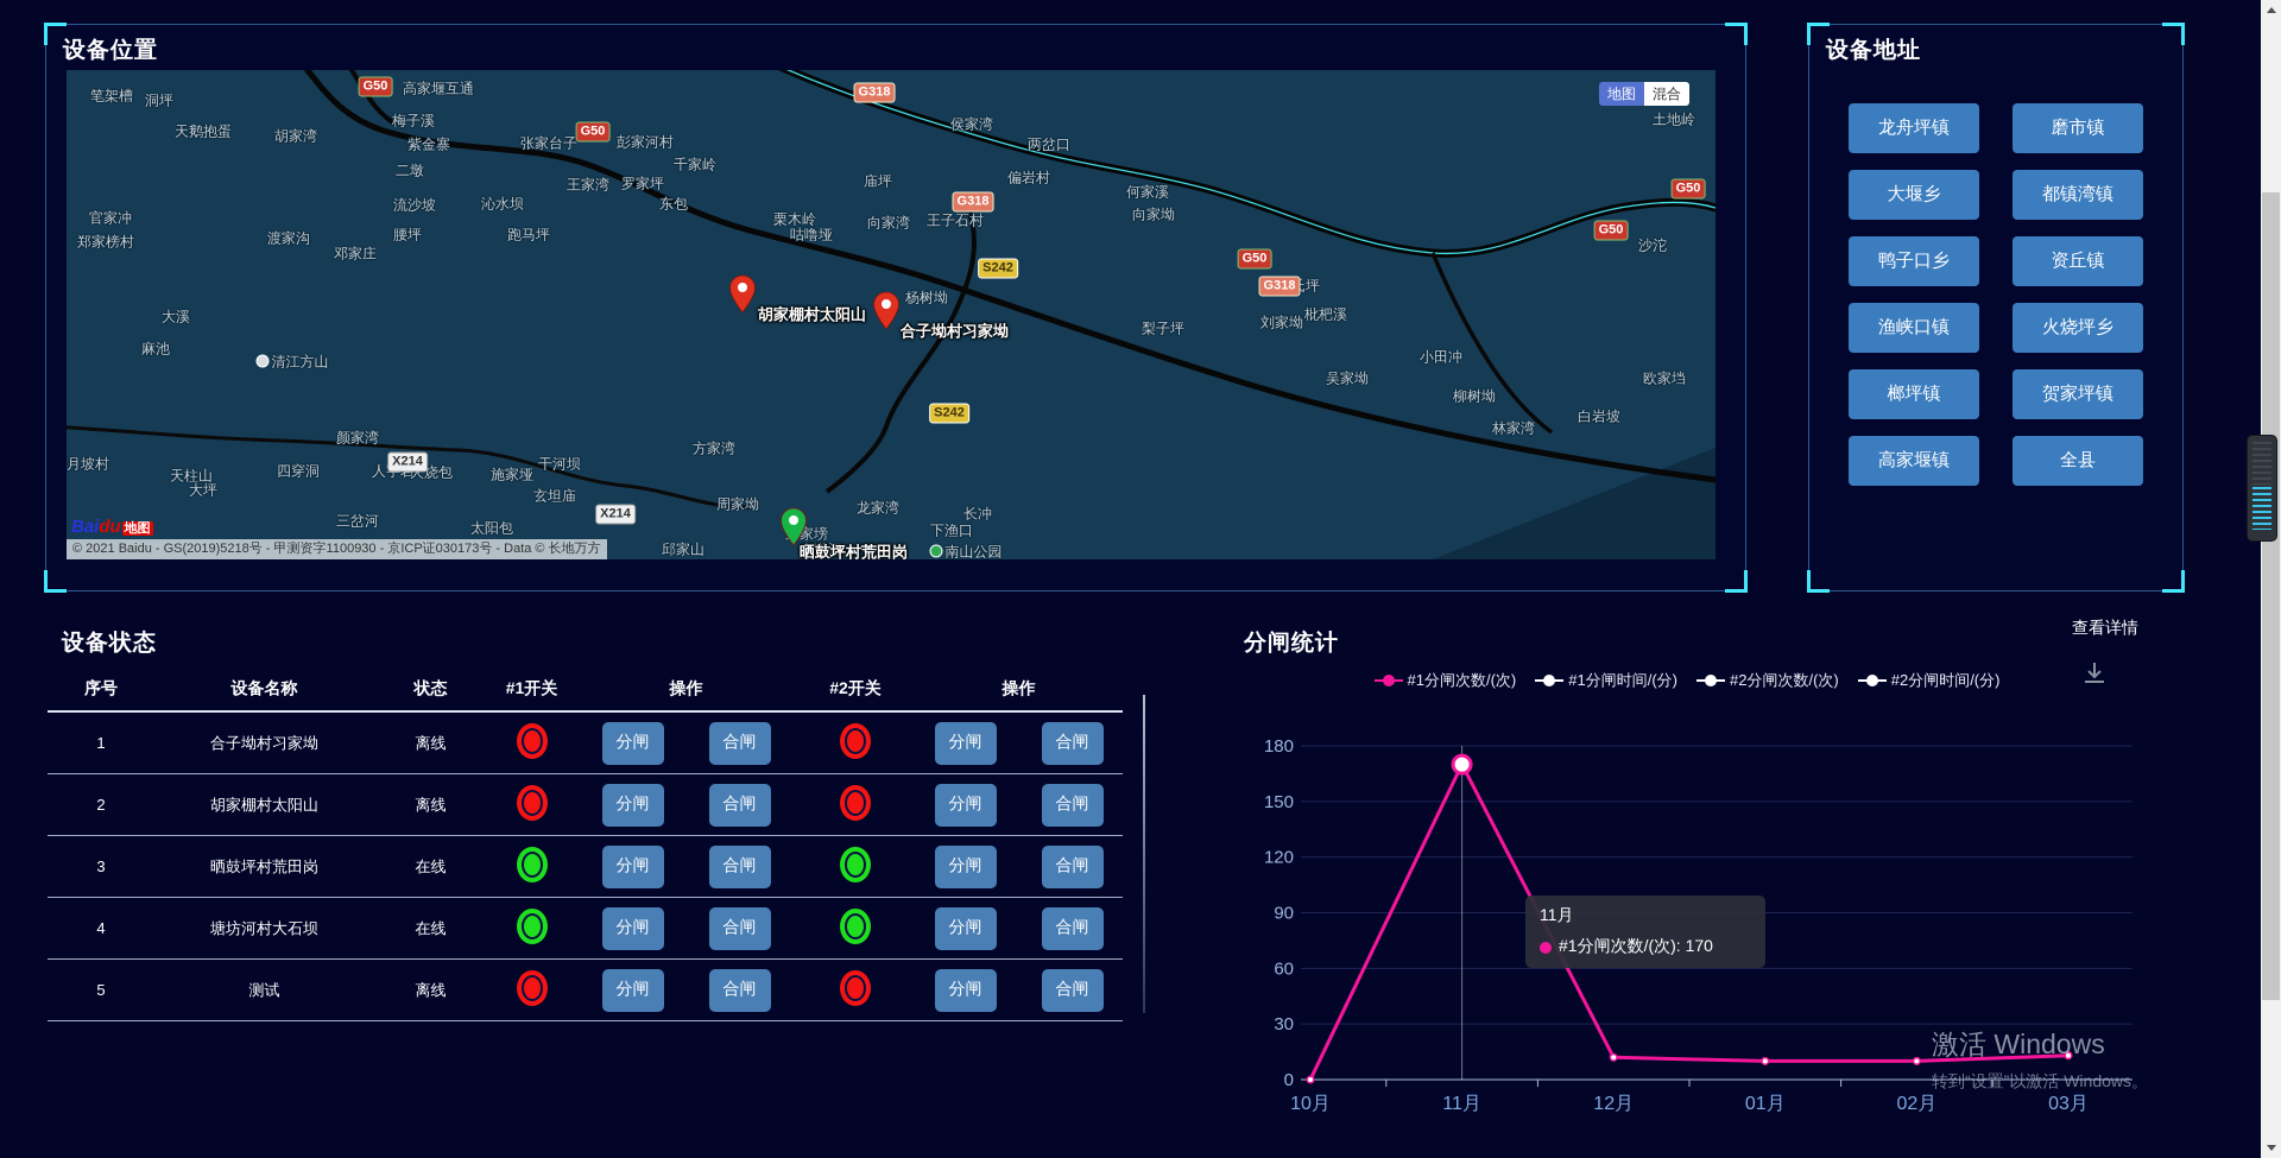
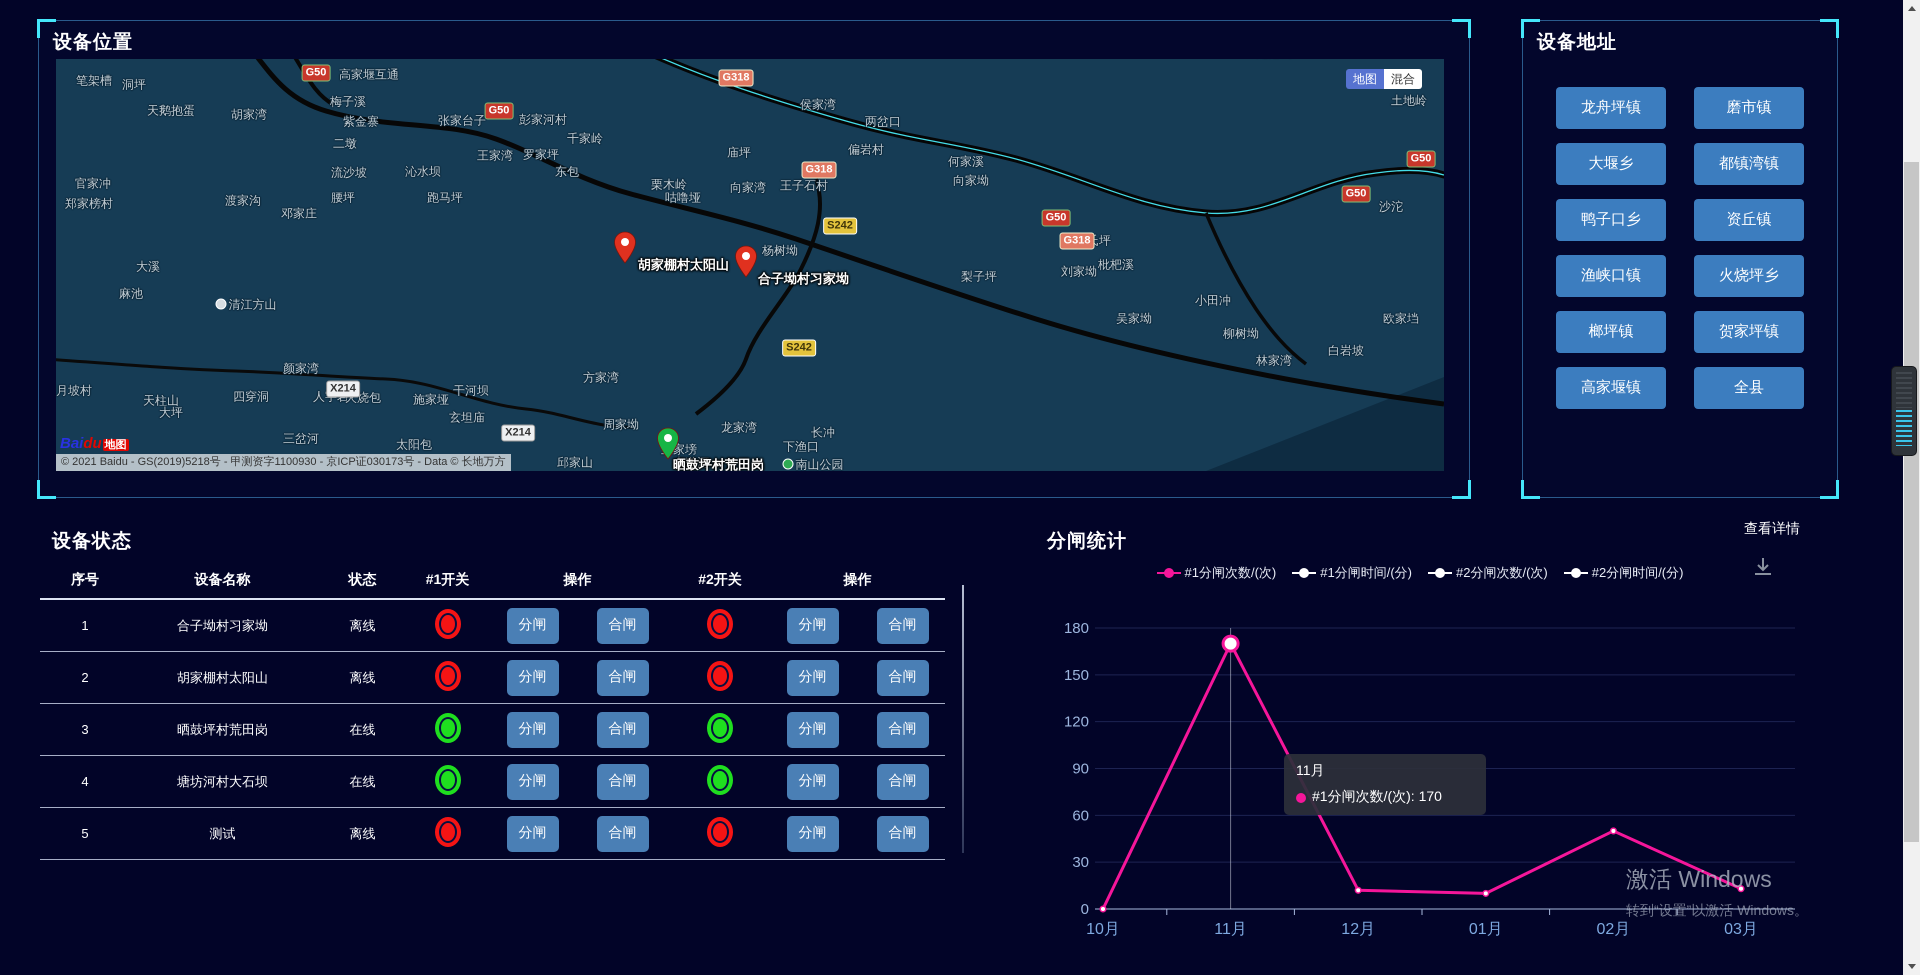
02月: 10 -> 50
